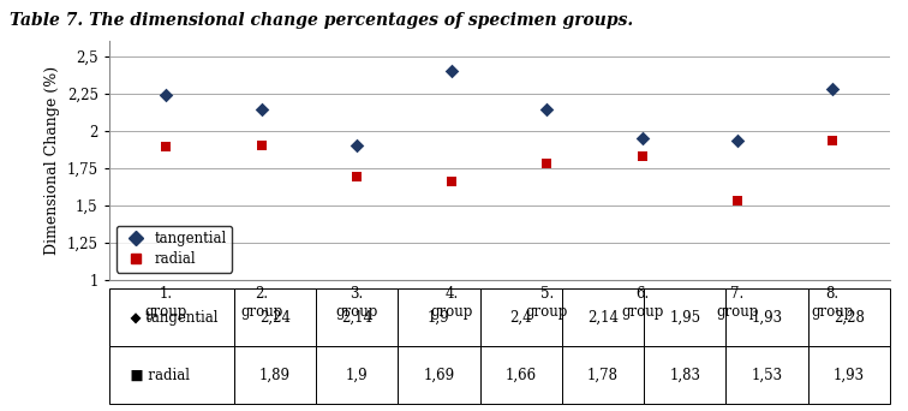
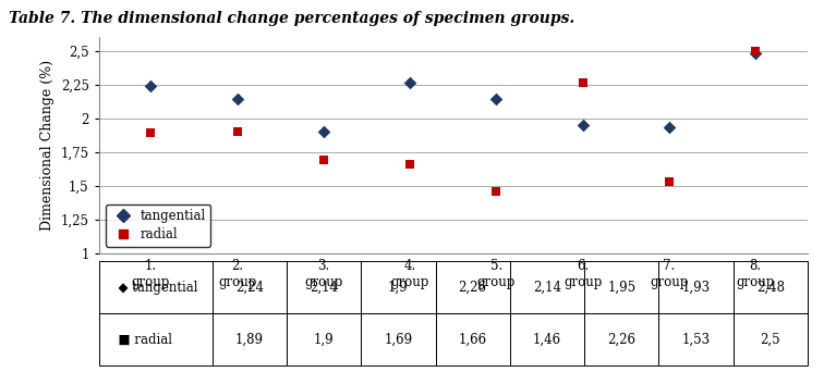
tangential/4. group: 2,40 -> 2,26
radial/5. group: 1,78 -> 1,46
radial/6. group: 1,83 -> 2,26
tangential/8. group: 2,28 -> 2,48
radial/8. group: 1,93 -> 2,5
